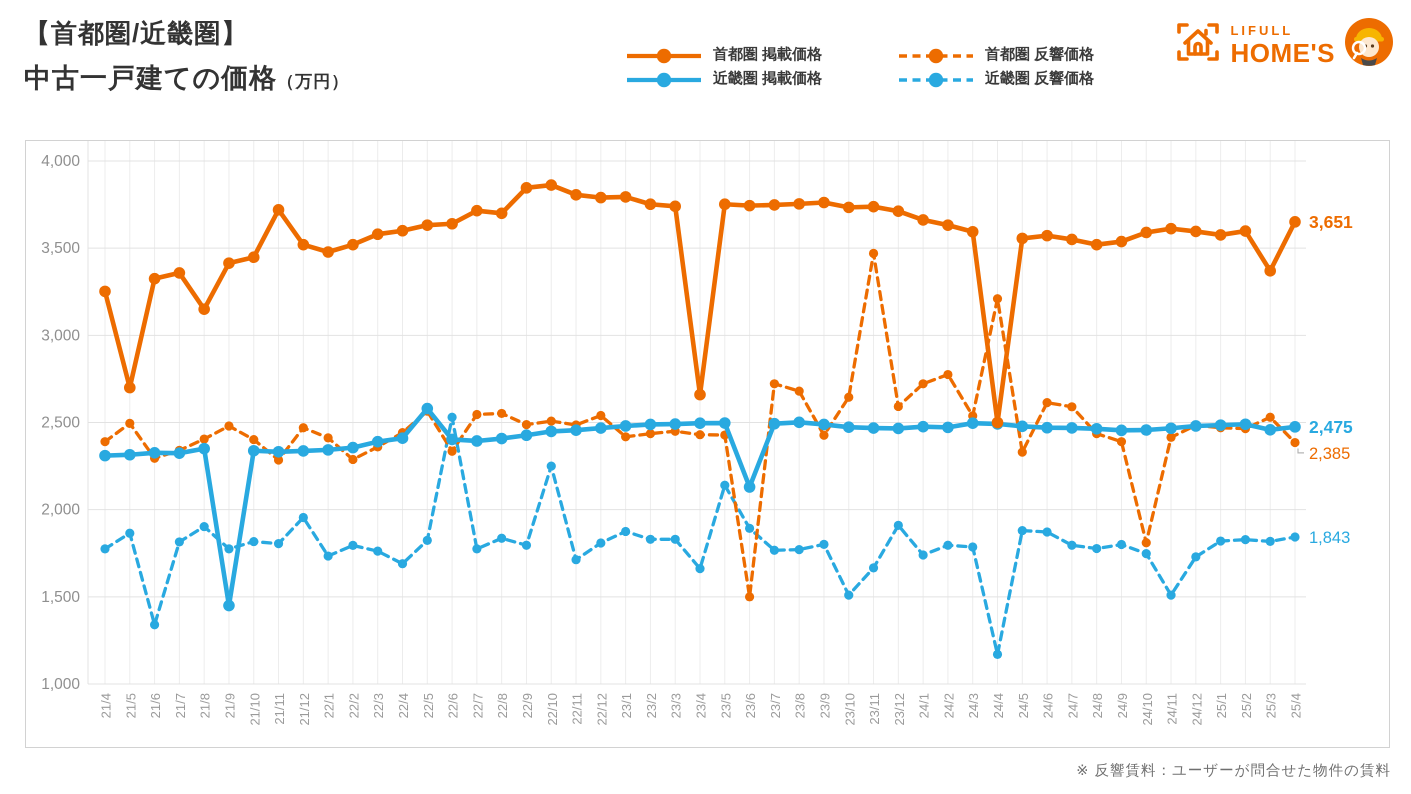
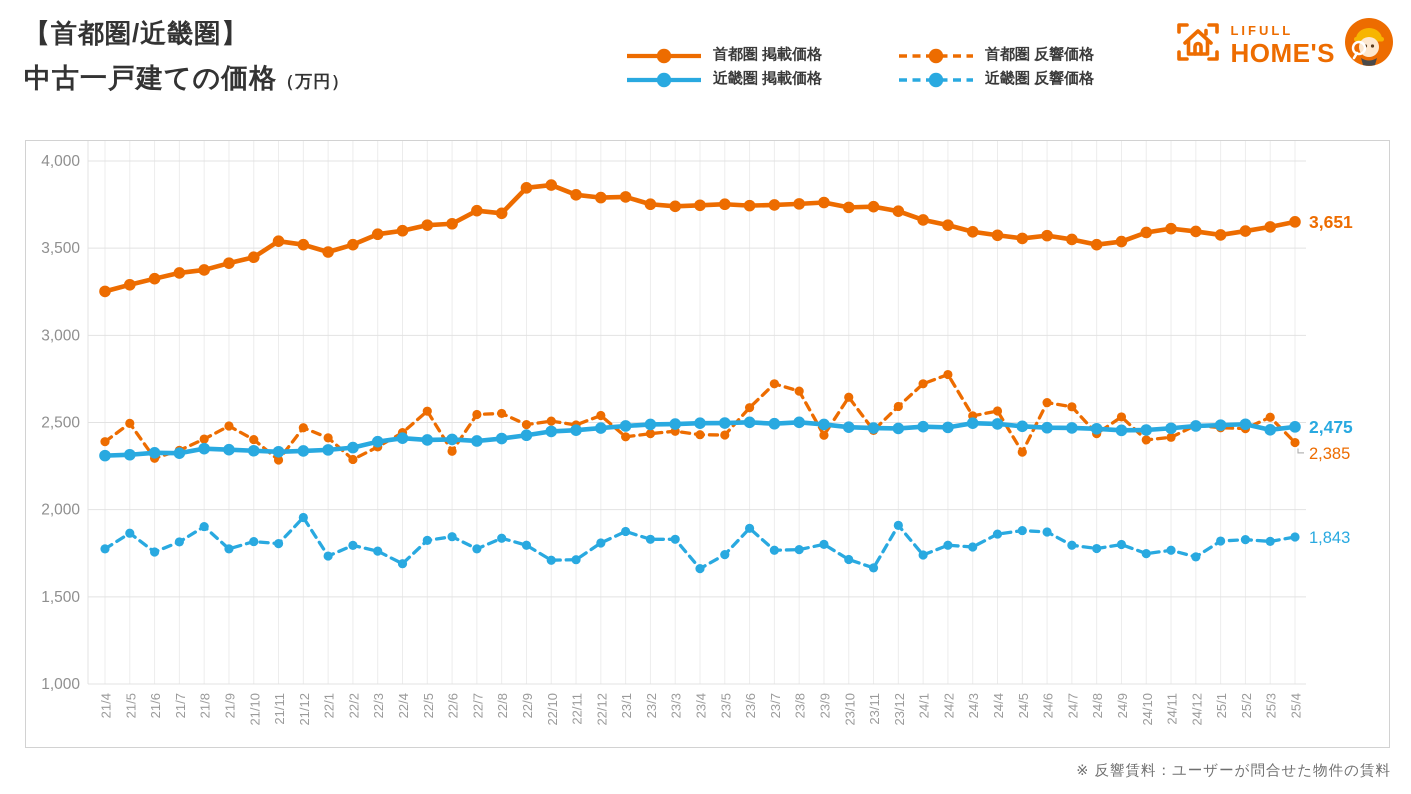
首都圏 掲載価格/21/5: 2700 -> 3290
近畿圏 反響価格/21/6: 1340 -> 1760
首都圏 掲載価格/21/8: 3150 -> 3380
近畿圏 掲載価格/21/9: 1450 -> 2340
首都圏 掲載価格/21/11: 3720 -> 3540
近畿圏 掲載価格/22/5: 2580 -> 2400
近畿圏 反響価格/22/6: 2530 -> 1840
近畿圏 反響価格/22/10: 2250 -> 1710
首都圏 掲載価格/23/4: 2660 -> 3750
近畿圏 反響価格/23/5: 2140 -> 1740
近畿圏 掲載価格/23/6: 2130 -> 2500
首都圏 反響価格/23/6: 1500 -> 2580
近畿圏 反響価格/23/10: 1510 -> 1710
首都圏 反響価格/23/11: 3470 -> 2460
首都圏 掲載価格/24/4: 2500 -> 3570
首都圏 反響価格/24/4: 3210 -> 2570
近畿圏 反響価格/24/4: 1170 -> 1860
首都圏 反響価格/24/9: 2390 -> 2530
首都圏 反響価格/24/10: 1810 -> 2400
近畿圏 反響価格/24/11: 1510 -> 1770
首都圏 掲載価格/25/3: 3370 -> 3620
